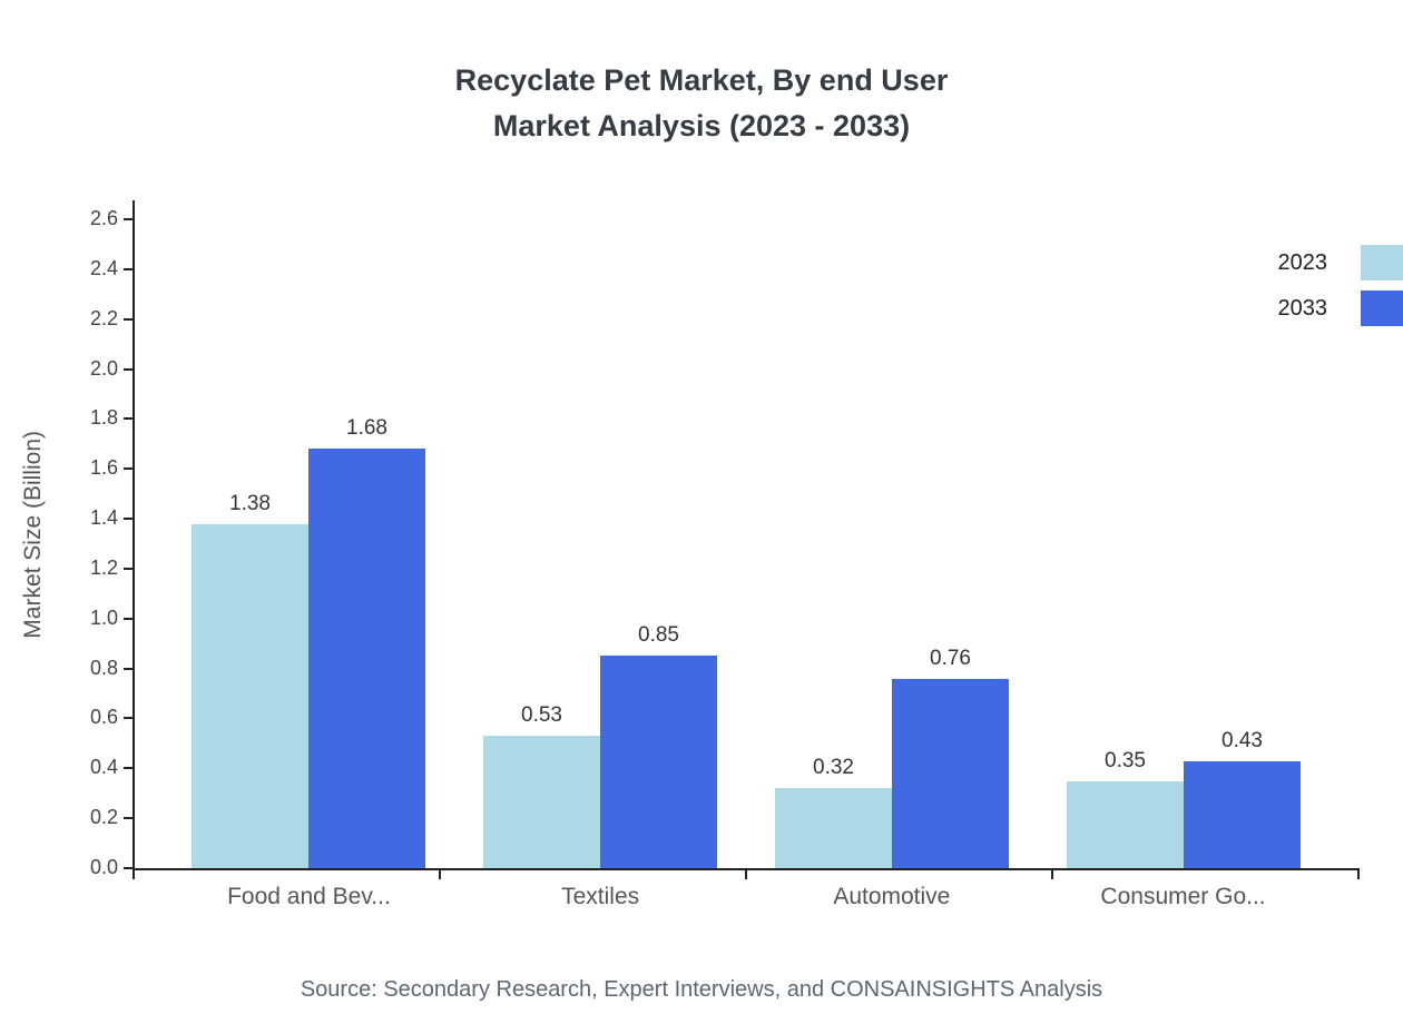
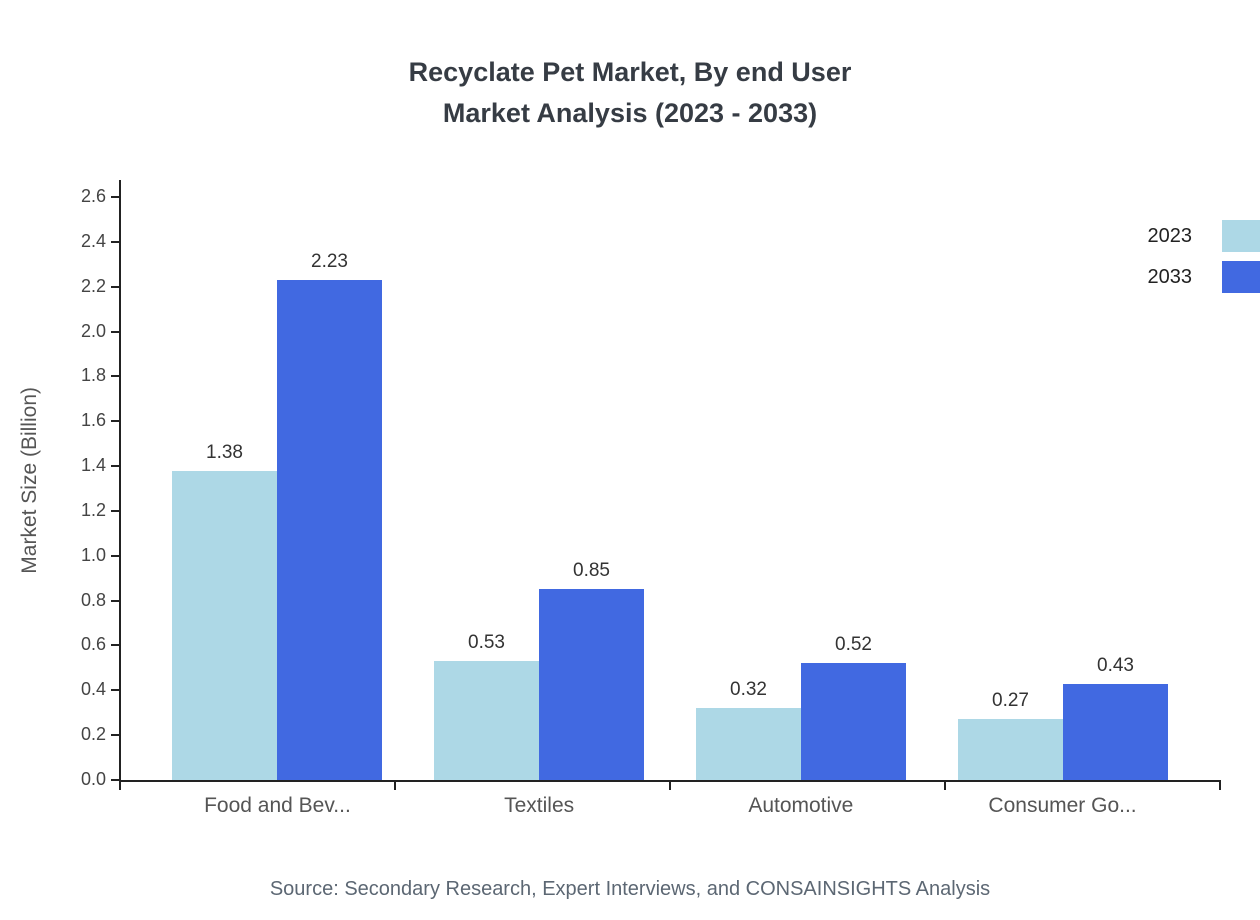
2033/Food and Bev...: 1.68 -> 2.23
2033/Automotive: 0.76 -> 0.52
2023/Consumer Go...: 0.35 -> 0.27
